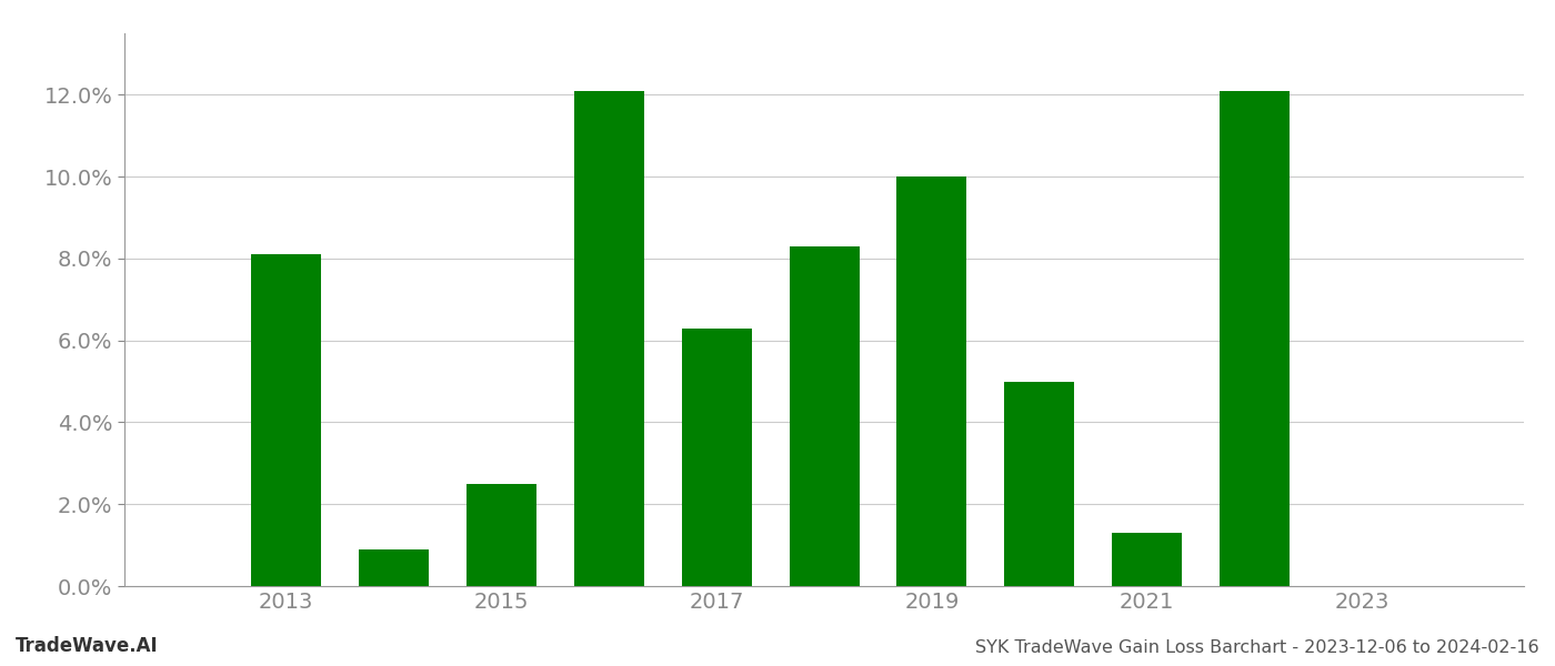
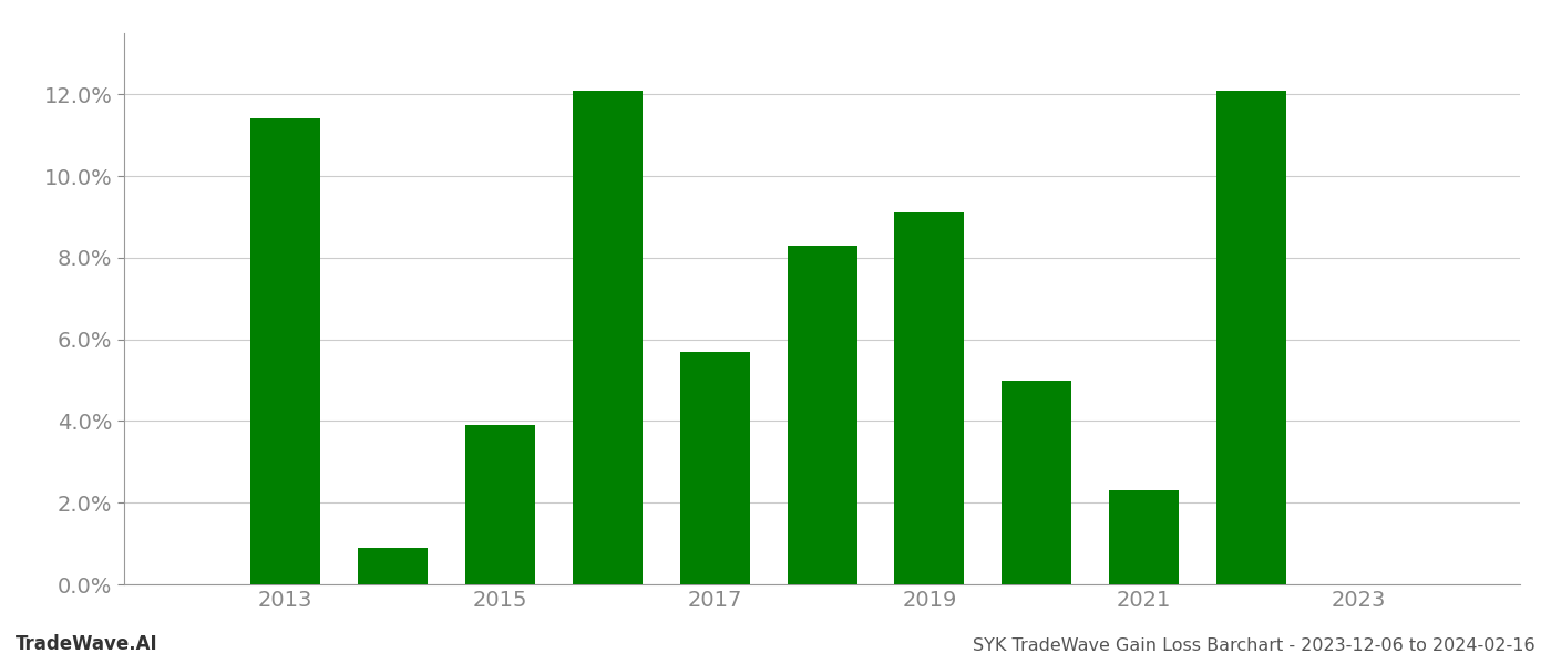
2013: 8.1% -> 11.4%
2015: 2.5% -> 3.9%
2017: 6.3% -> 5.7%
2019: 10.0% -> 9.1%
2021: 1.3% -> 2.3%
